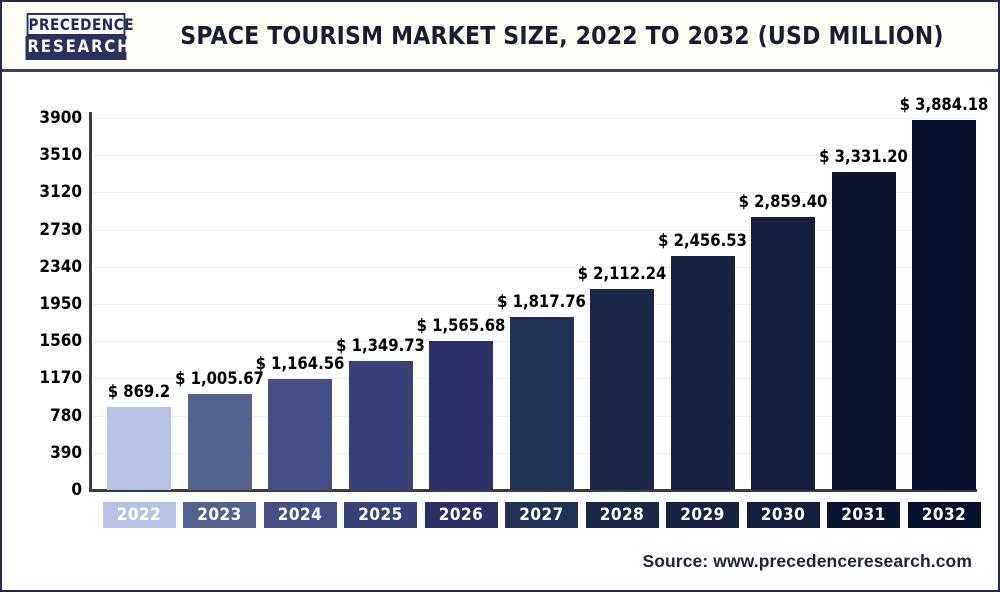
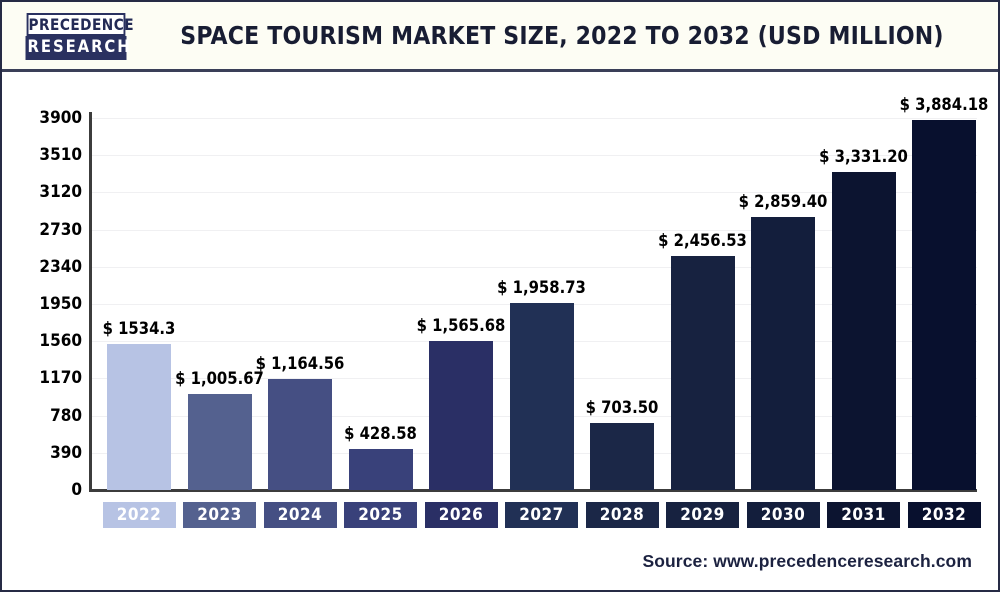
2022: 869.2 -> 1534.3
2025: 1,349.73 -> 428.58
2027: 1,817.76 -> 1,958.73
2028: 2,112.24 -> 703.50
